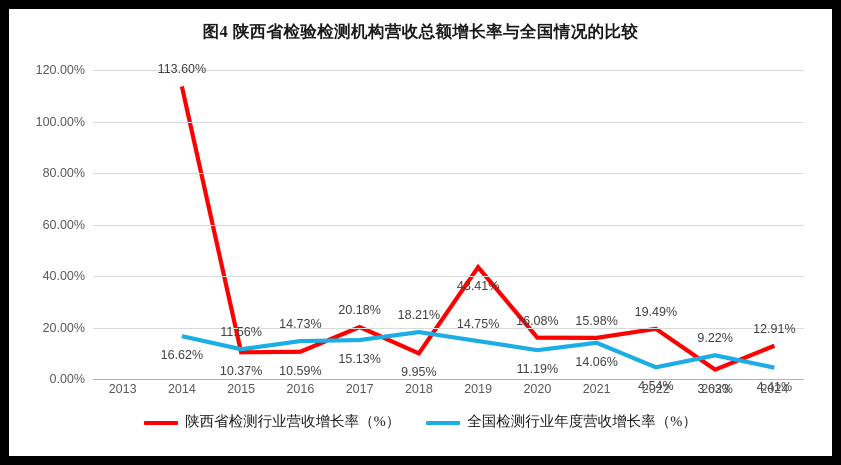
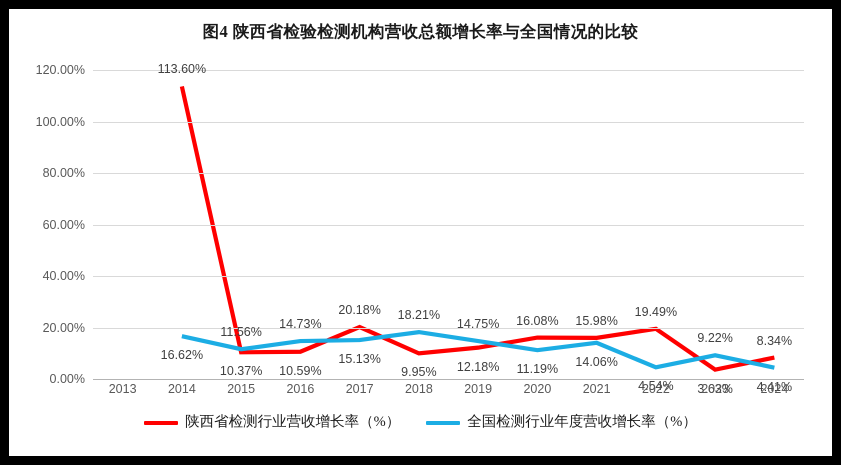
陕西省检测行业营收增长率（%）/2019: 43.41% -> 12.18%
陕西省检测行业营收增长率（%）/2024: 12.91% -> 8.34%
